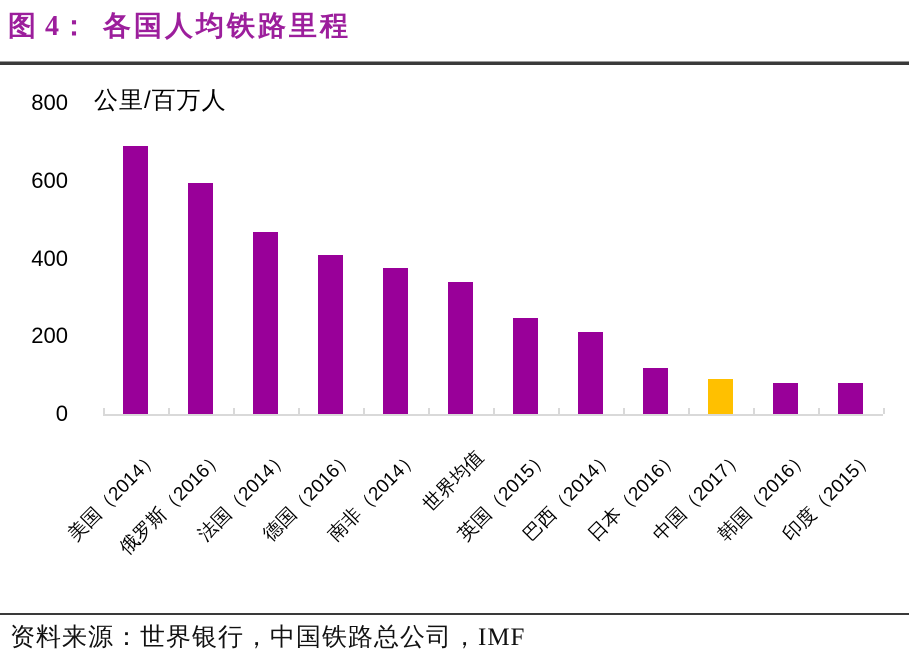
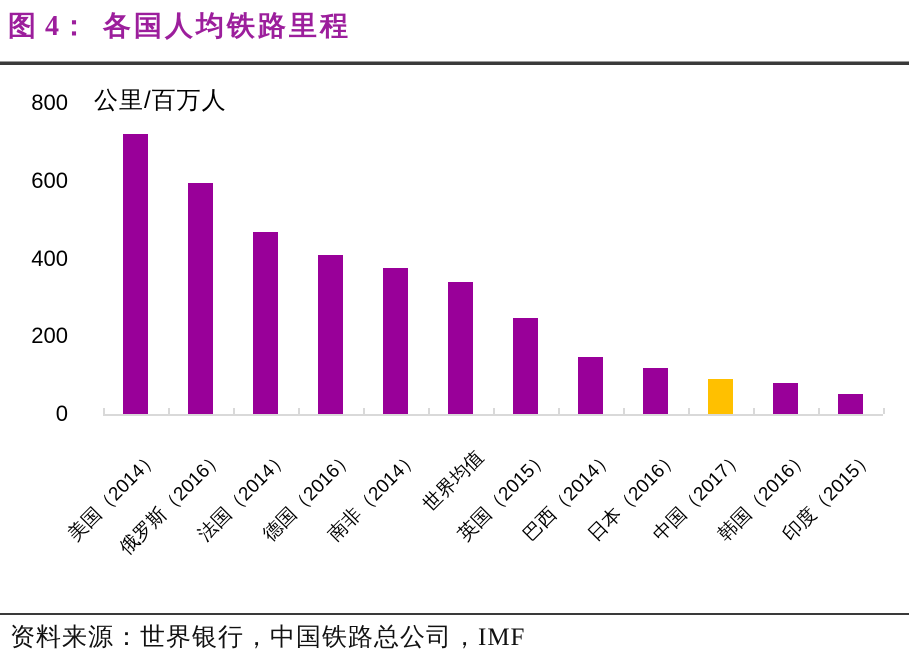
美国（2014）: 690 -> 720
巴西（2014）: 210 -> 150
印度（2015）: 80 -> 50
